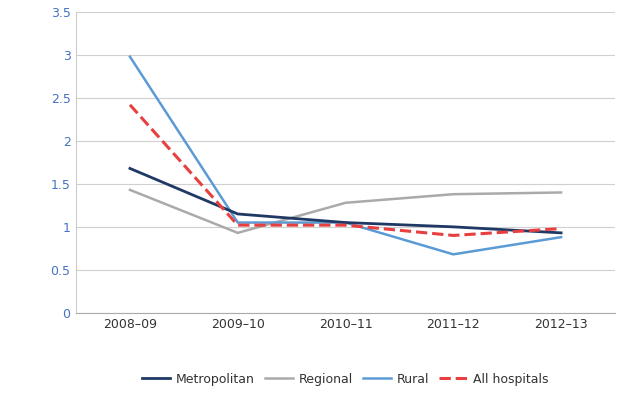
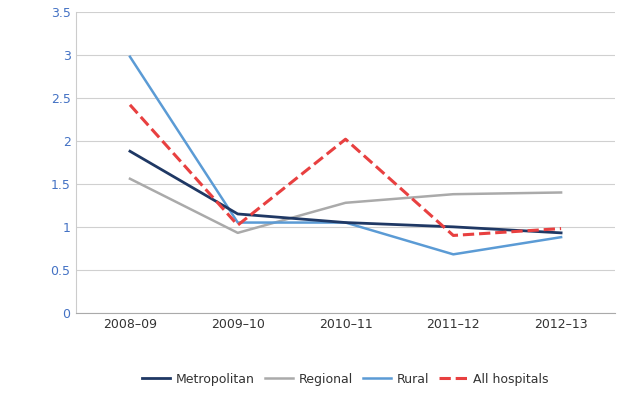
Metropolitan/2008–09: 1.68 -> 1.88
Regional/2008–09: 1.43 -> 1.56
All hospitals/2010–11: 1.02 -> 2.02
